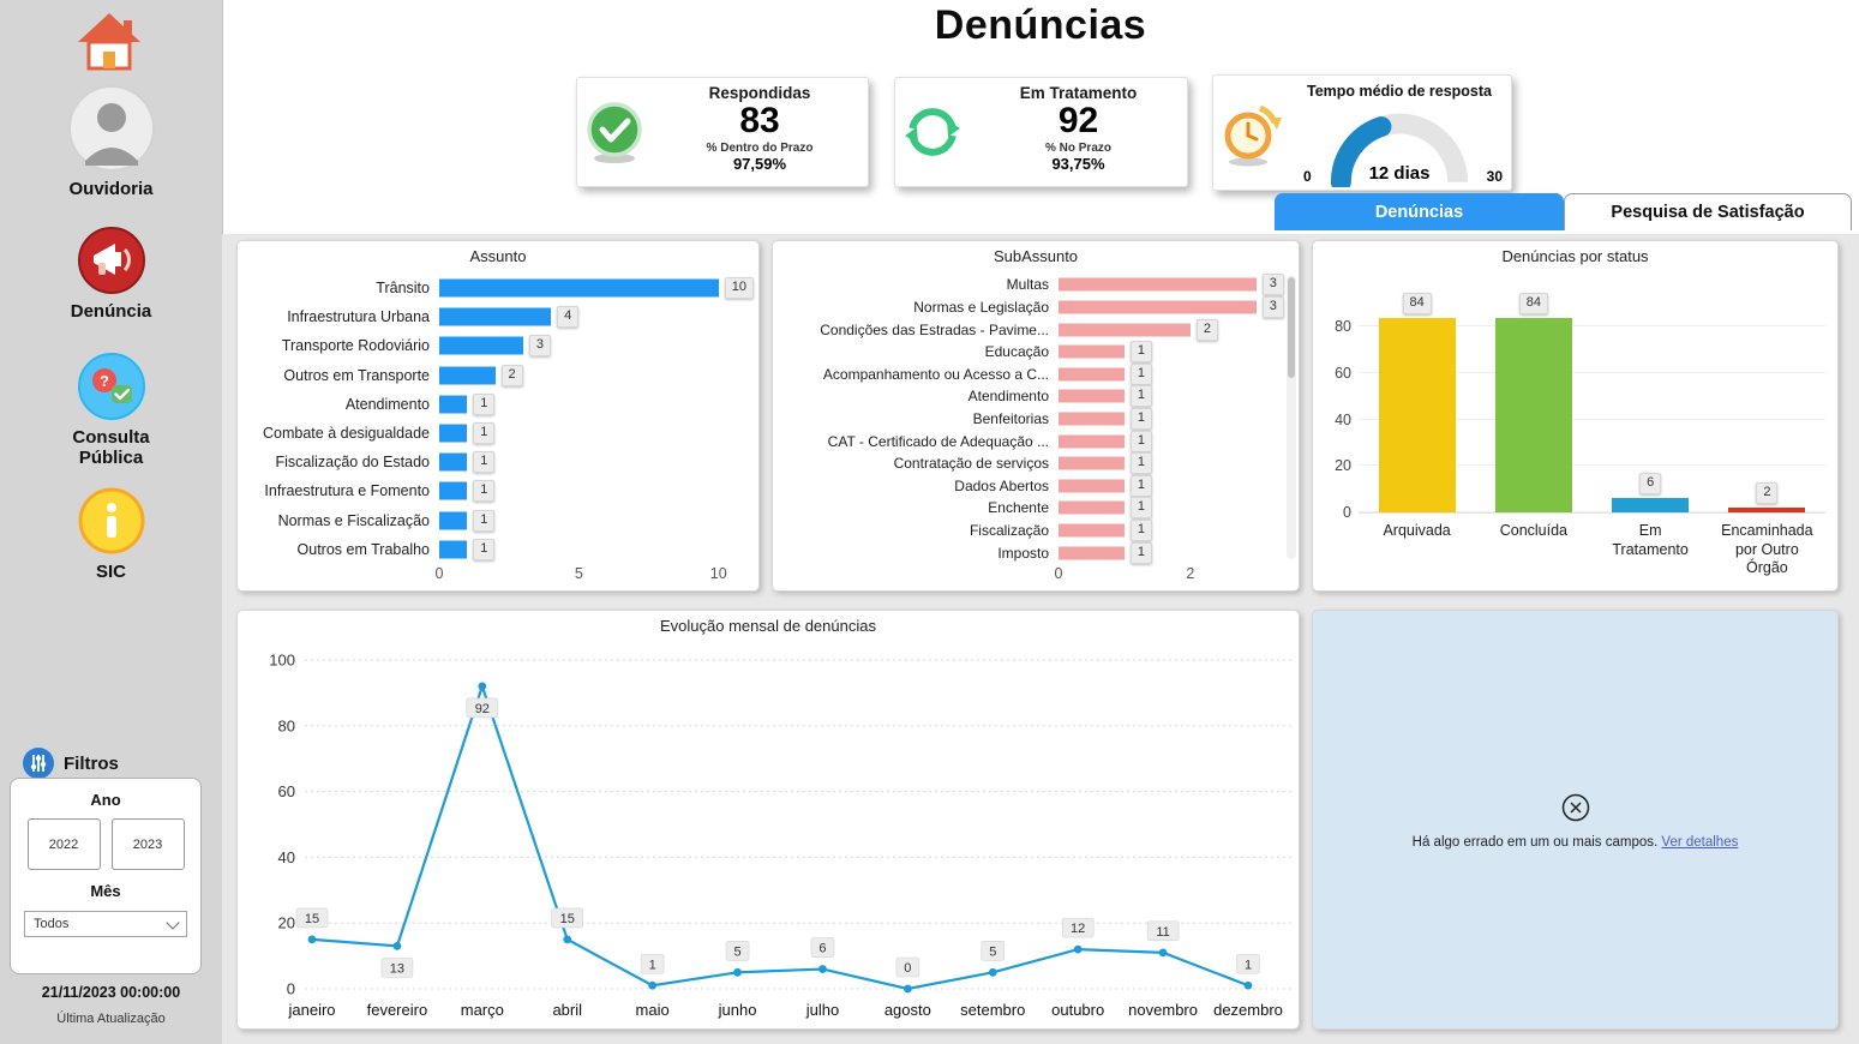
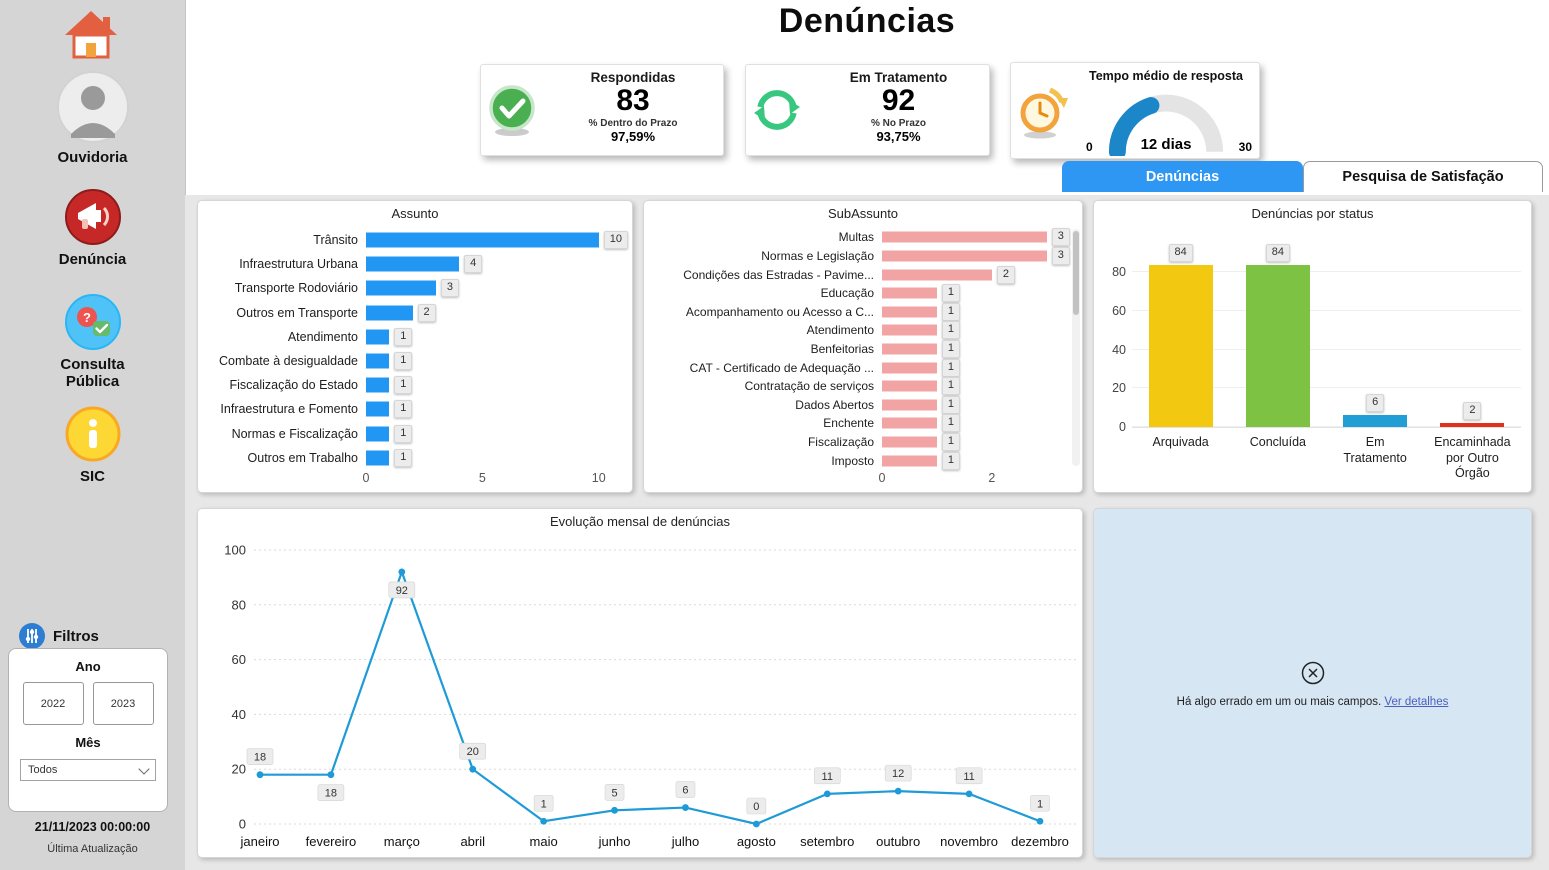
Evolução mensal de denúncias/janeiro: 15 -> 18
Evolução mensal de denúncias/fevereiro: 13 -> 18
Evolução mensal de denúncias/abril: 15 -> 20
Evolução mensal de denúncias/setembro: 5 -> 11
